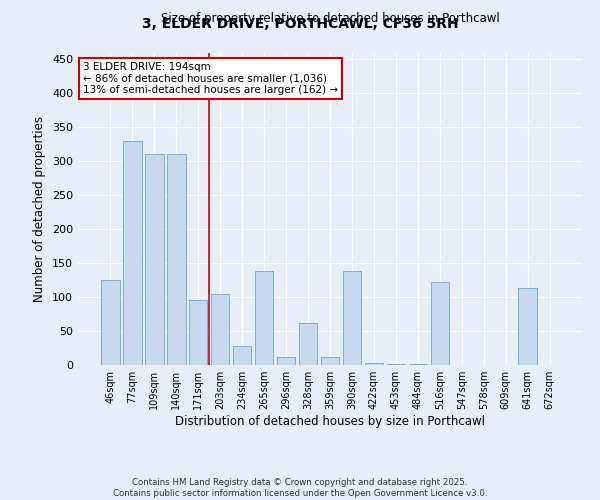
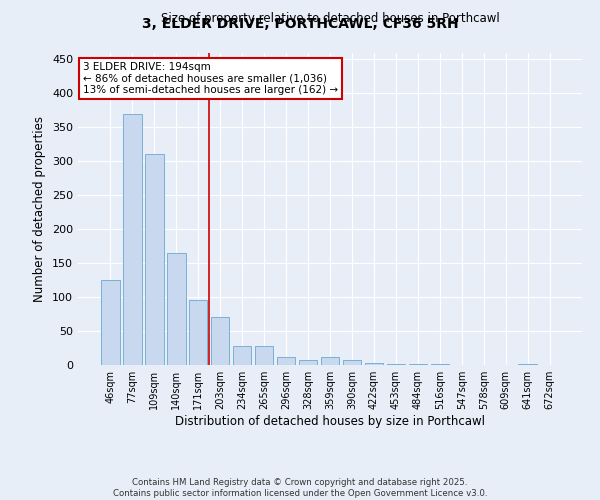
77sqm: 330 -> 370
140sqm: 310 -> 165
203sqm: 104 -> 70
265sqm: 138 -> 28
328sqm: 62 -> 8
390sqm: 138 -> 8
516sqm: 122 -> 2
641sqm: 114 -> 2
